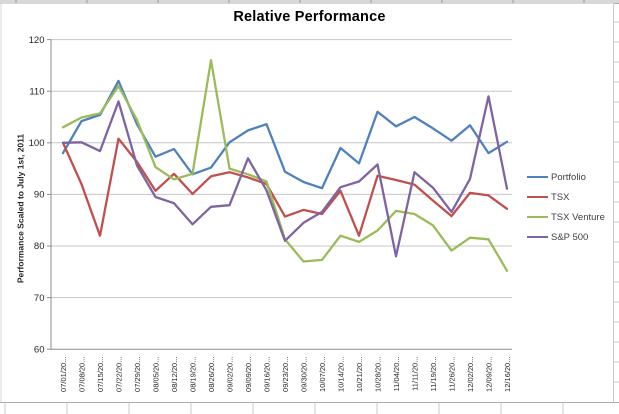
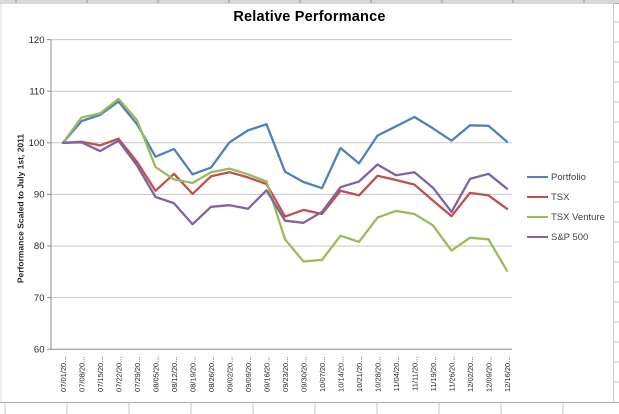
Portfolio/07/01/20...: 98 -> 100
TSX Venture/07/01/20...: 103 -> 100
TSX/07/08/20...: 92 -> 100
TSX/07/15/20...: 82 -> 100
Portfolio/07/22/20...: 112 -> 108
TSX Venture/07/22/20...: 111 -> 108
S&P 500/07/22/20...: 108 -> 100
TSX Venture/08/19/20...: 94 -> 92
TSX Venture/08/26/20...: 116 -> 94
S&P 500/09/09/20...: 97 -> 87
S&P 500/09/23/20...: 81 -> 85
TSX/10/21/20...: 82 -> 90
Portfolio/10/28/20...: 106 -> 101
TSX Venture/10/28/20...: 83 -> 86
S&P 500/11/04/20...: 78 -> 94
Portfolio/12/09/20...: 98 -> 103
S&P 500/12/09/20...: 109 -> 94
